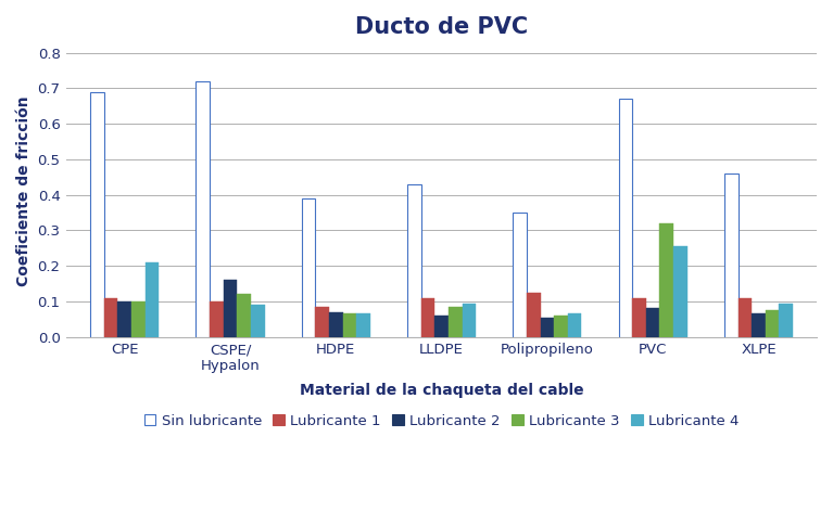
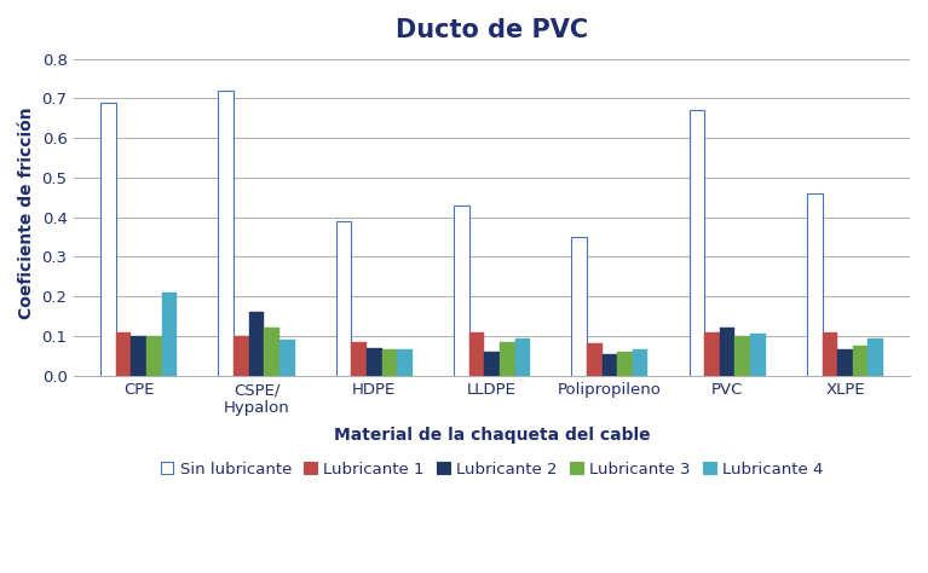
Lubricante 1/Polipropileno: 0.125 -> 0.080
Lubricante 2/PVC: 0.080 -> 0.120
Lubricante 3/PVC: 0.320 -> 0.100
Lubricante 4/PVC: 0.255 -> 0.105
